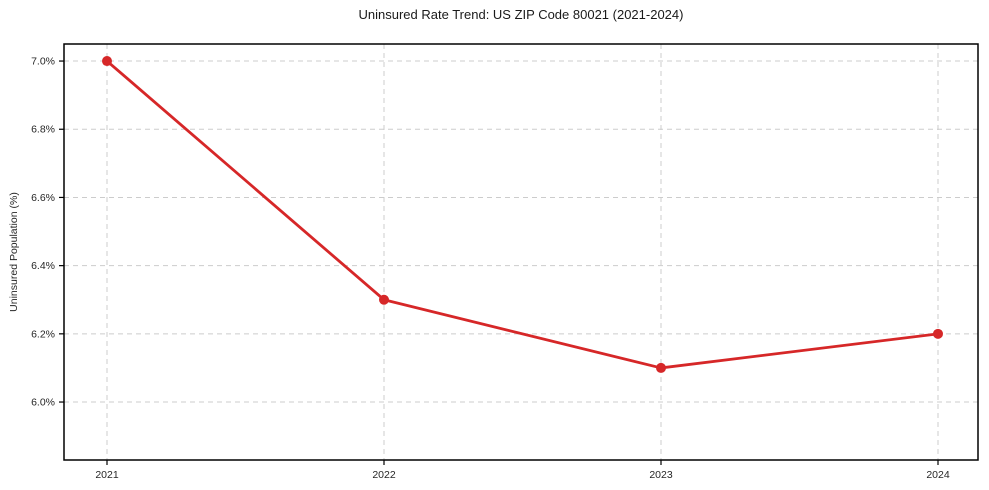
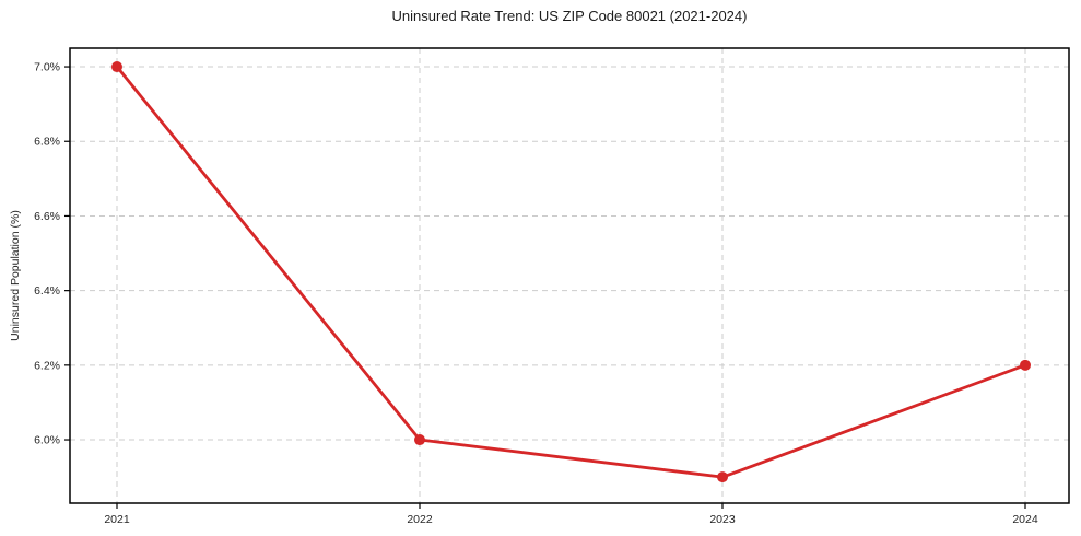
2022: 6.3% -> 6.0%
2023: 6.1% -> 5.9%
